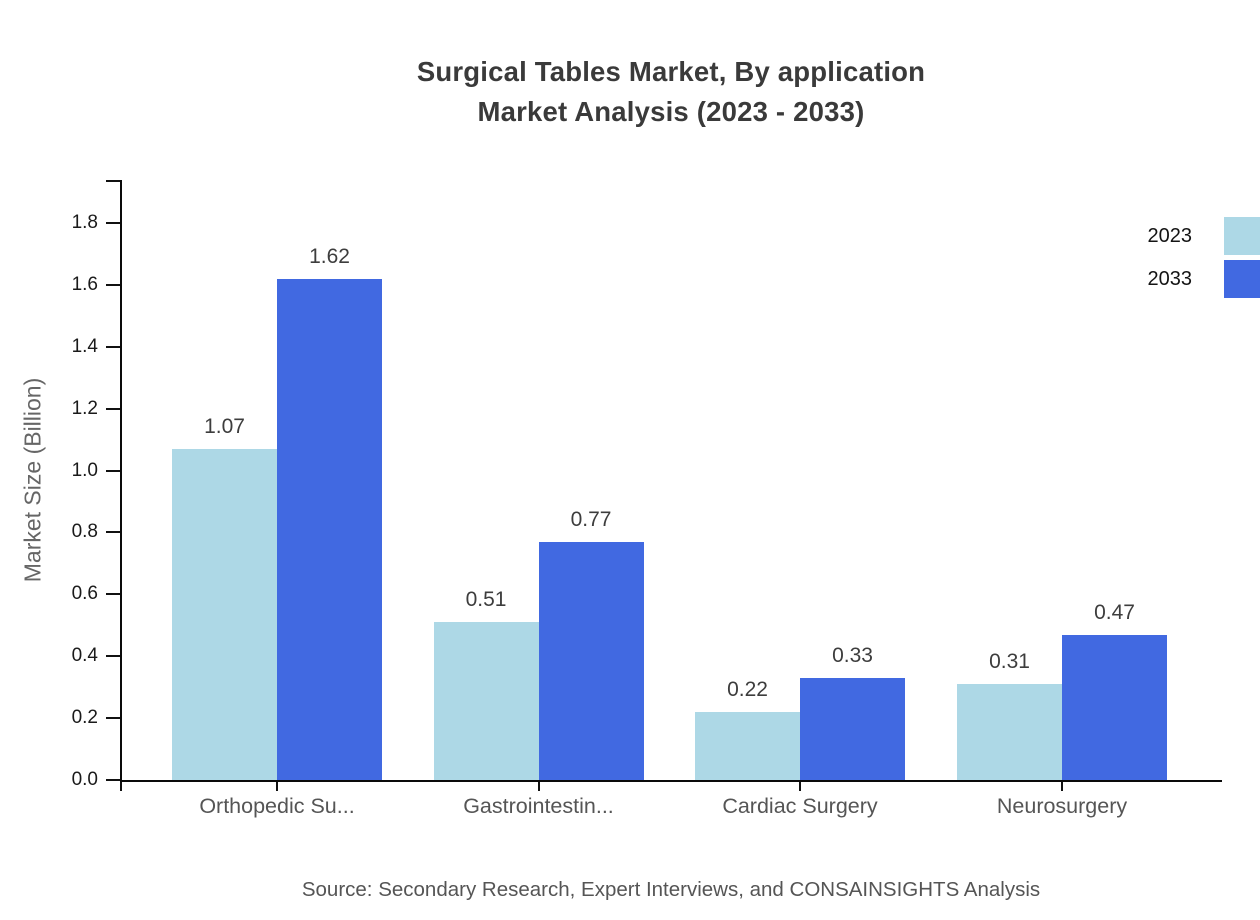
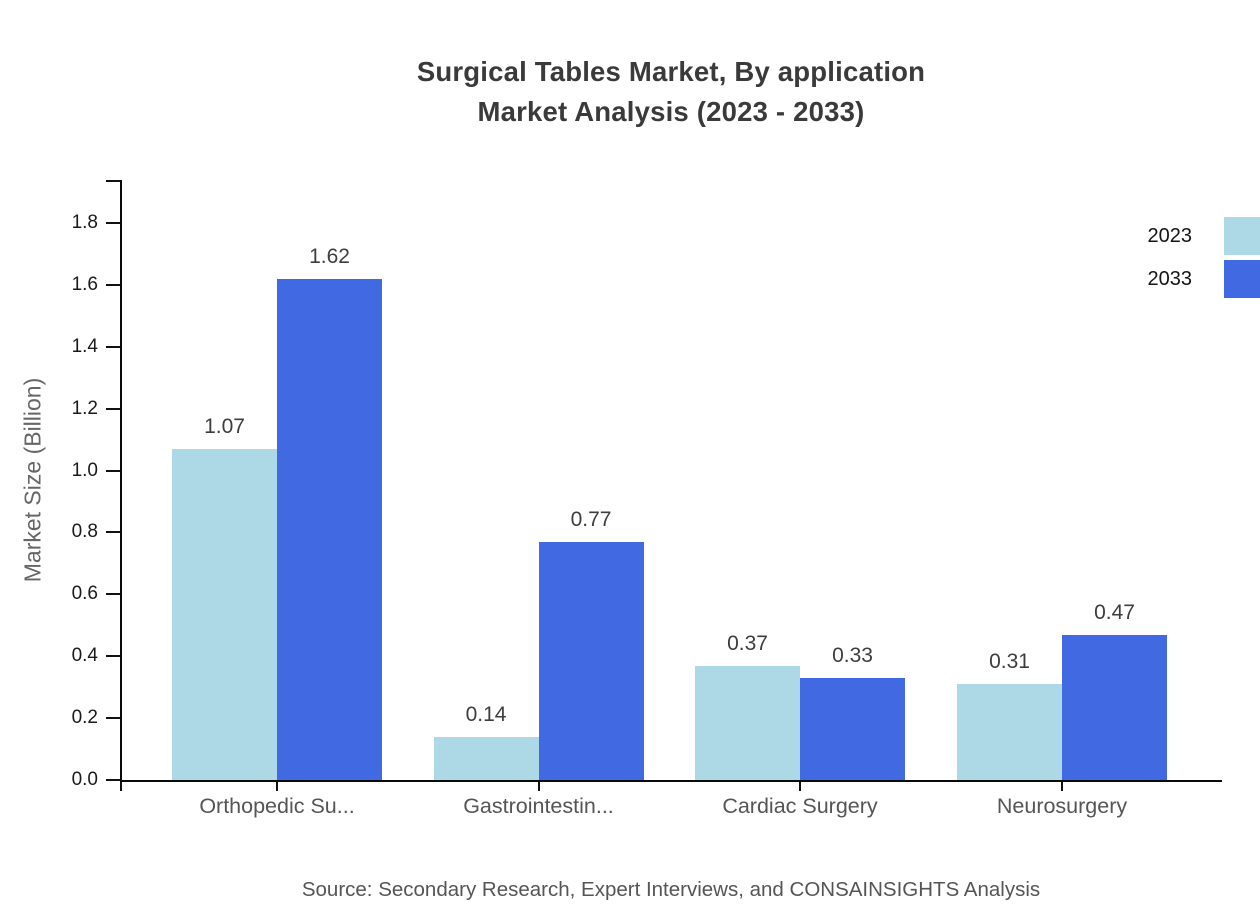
2023/Gastrointestin...: 0.51 -> 0.14
2023/Cardiac Surgery: 0.22 -> 0.37
